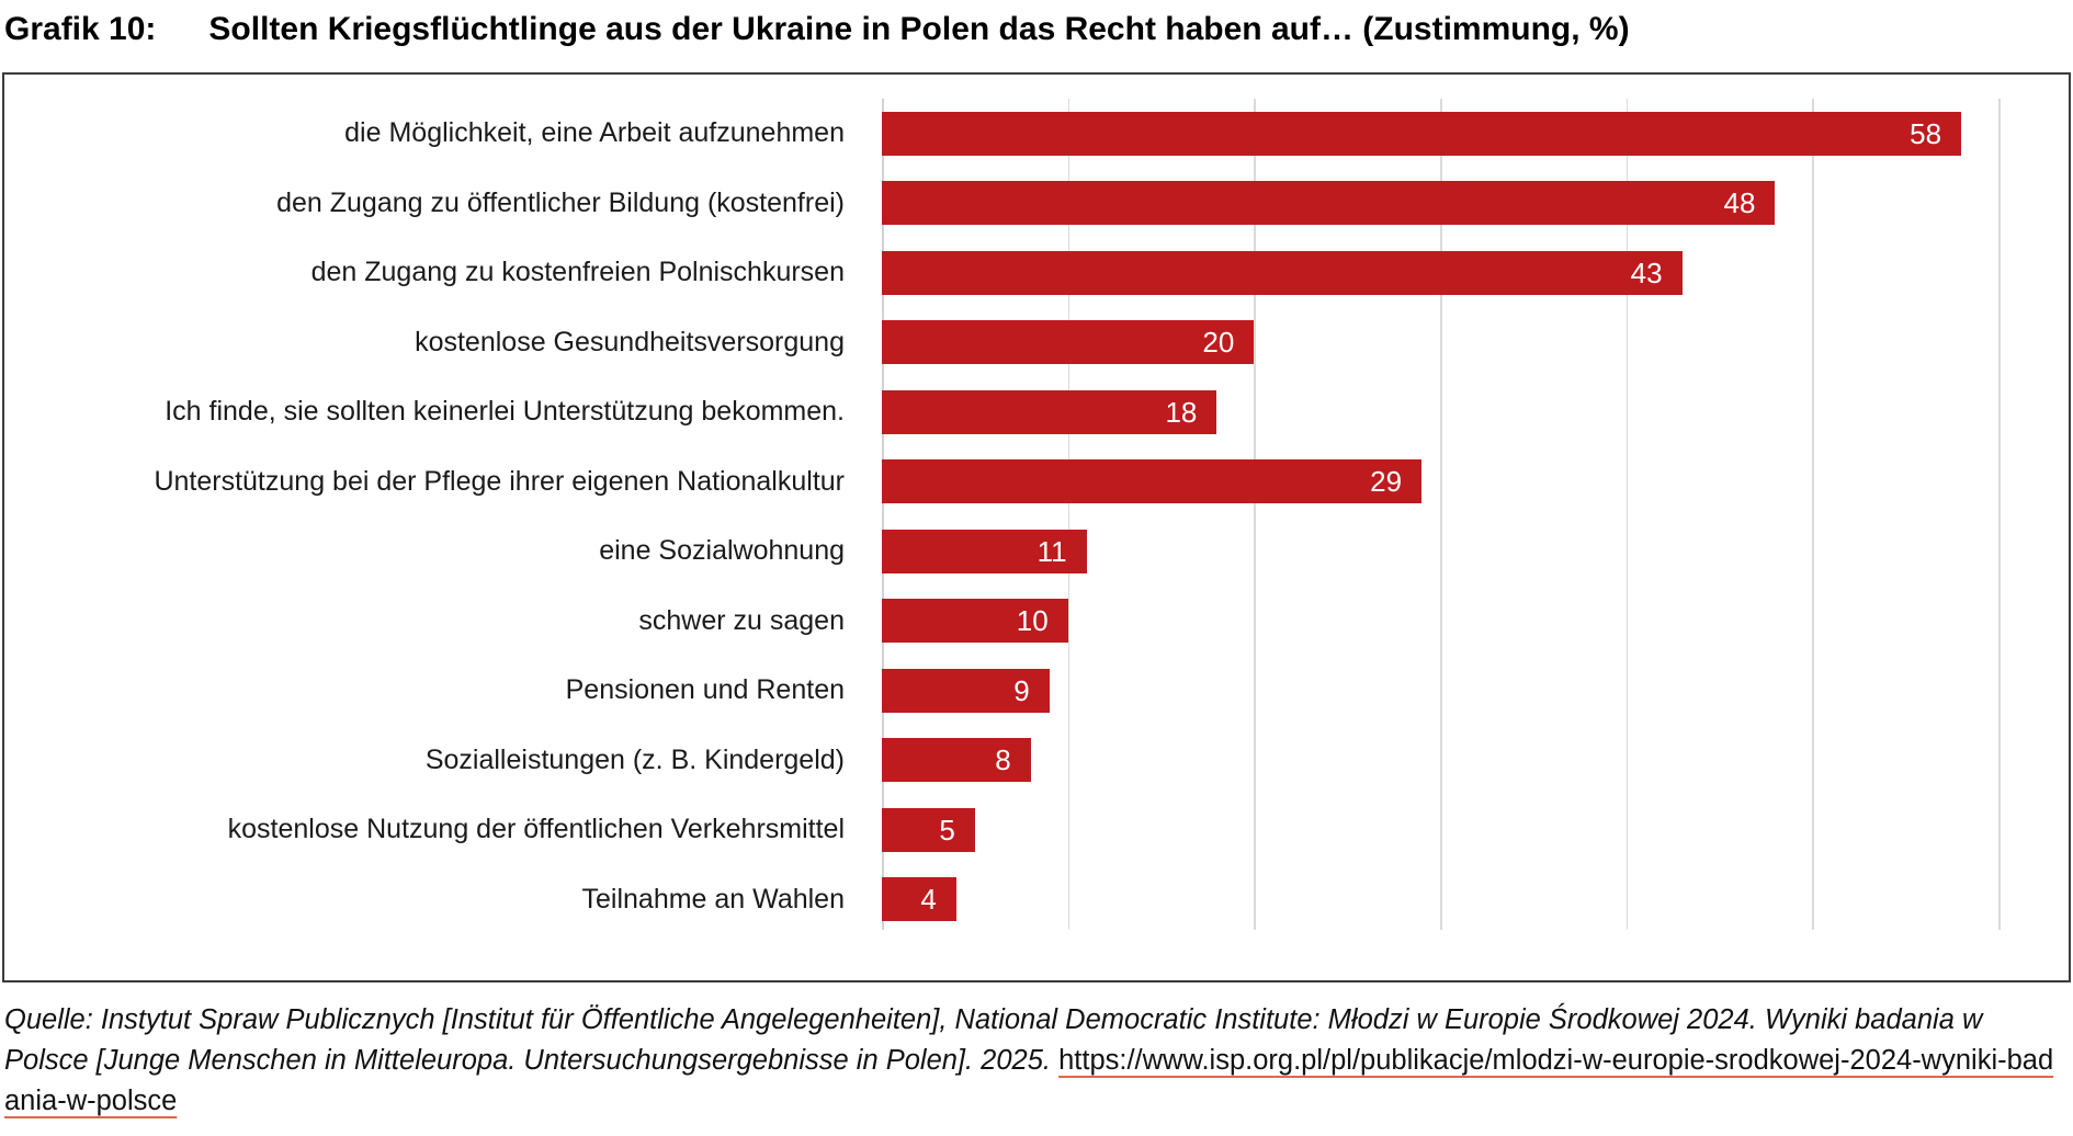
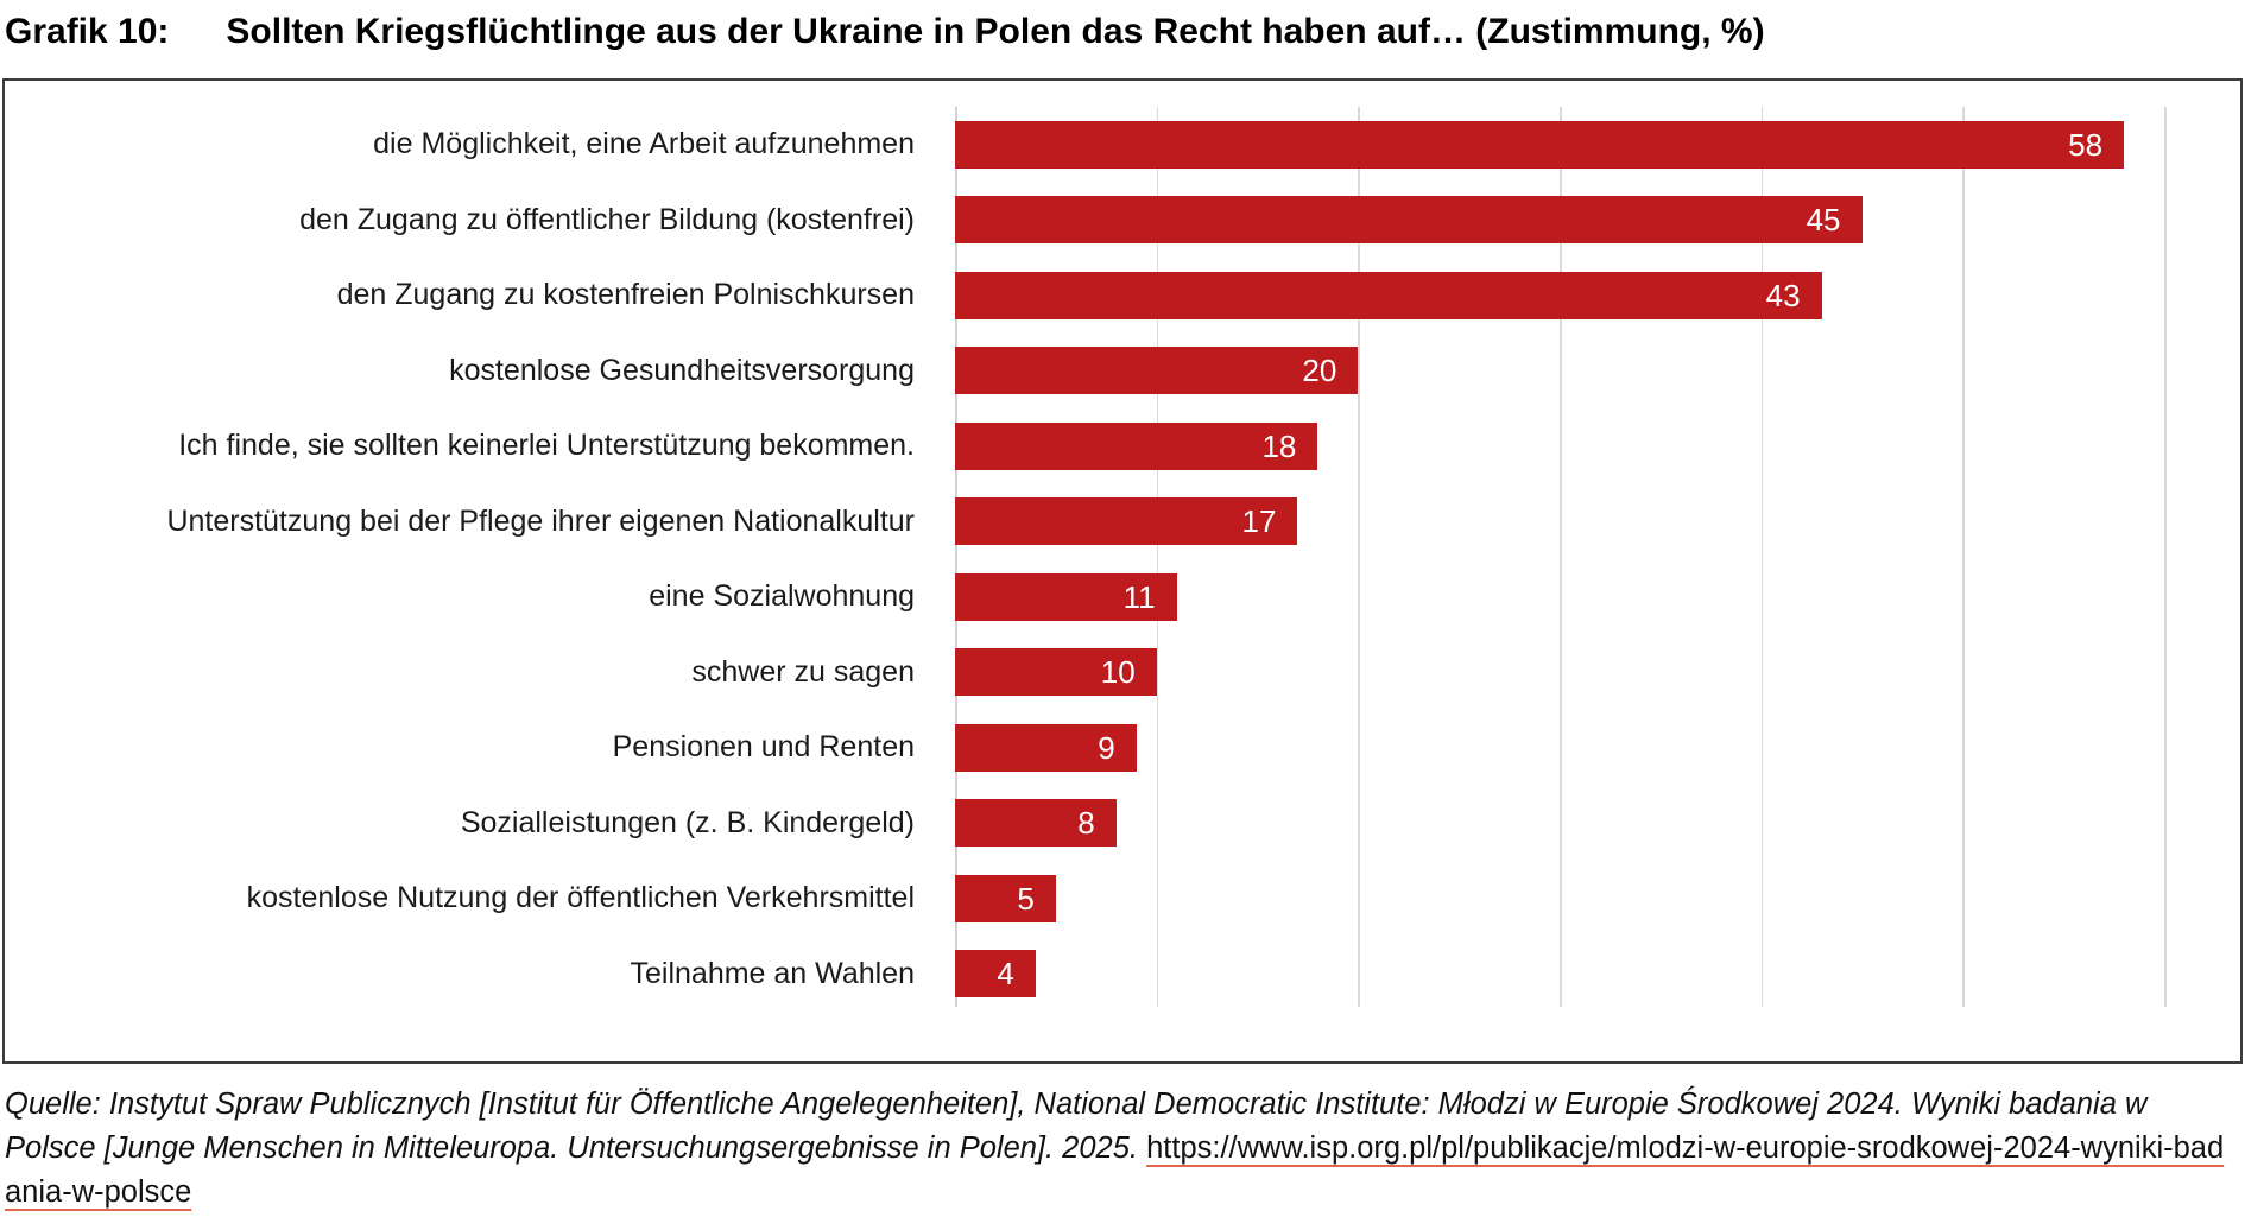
den Zugang zu öffentlicher Bildung (kostenfrei): 48 -> 45
Unterstützung bei der Pflege ihrer eigenen Nationalkultur: 29 -> 17
